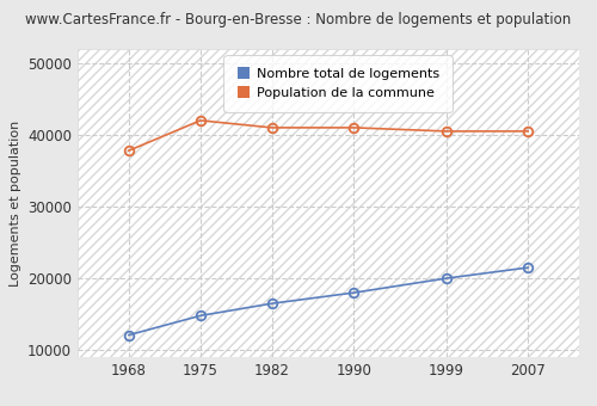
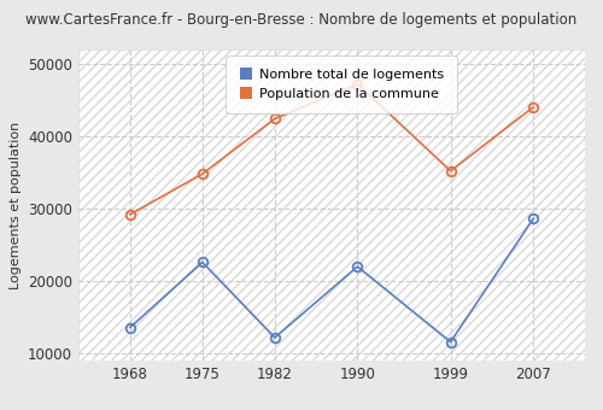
Nombre total de logements/1968: 12100 -> 13600
Population de la commune/1968: 37800 -> 29200
Nombre total de logements/1975: 14800 -> 22600
Population de la commune/1975: 42000 -> 34800
Nombre total de logements/1982: 16500 -> 12200
Population de la commune/1982: 41000 -> 42400
Nombre total de logements/1990: 18000 -> 22000
Population de la commune/1990: 41000 -> 47200
Nombre total de logements/1999: 20000 -> 11600
Population de la commune/1999: 40500 -> 35200
Nombre total de logements/2007: 21500 -> 28600
Population de la commune/2007: 40500 -> 44000
